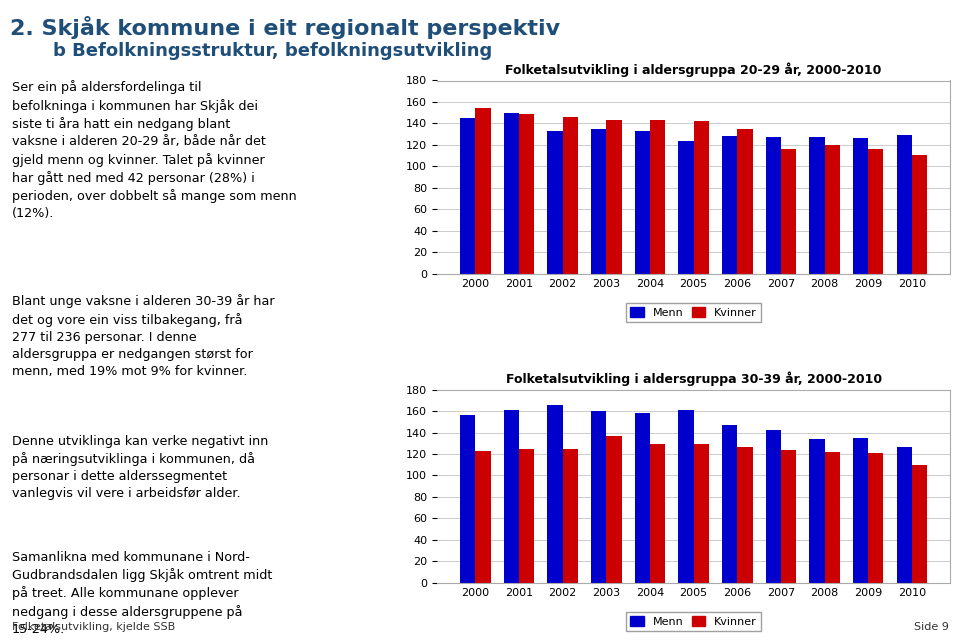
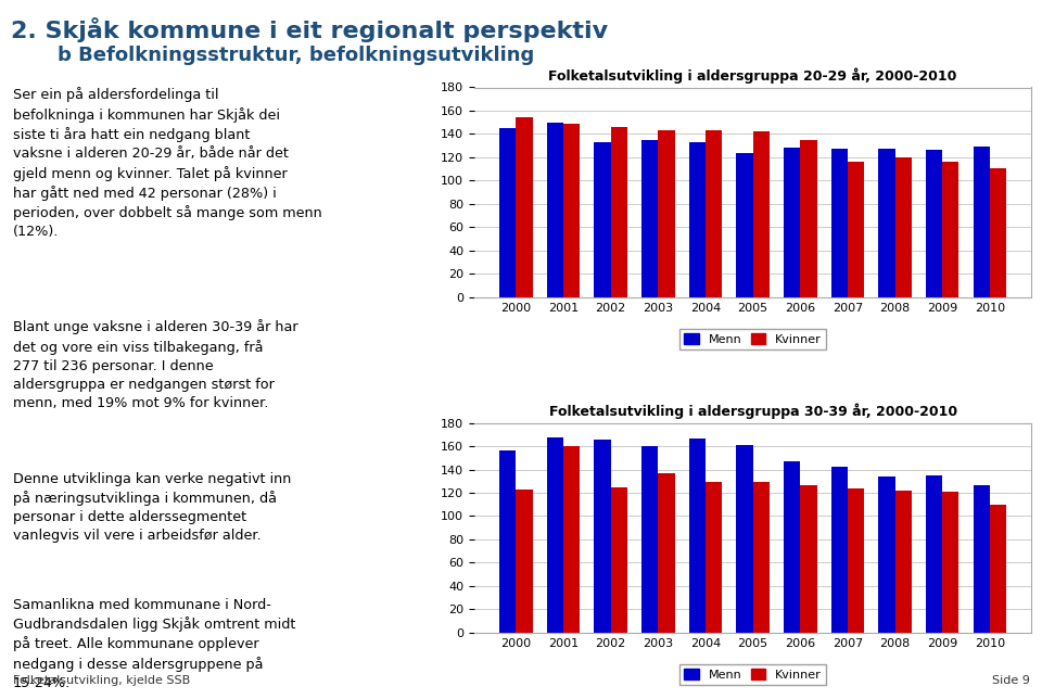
Folketalsutvikling i aldersgruppa 30-39 år, 2000-2010/Menn/2001: 161 -> 168
Folketalsutvikling i aldersgruppa 30-39 år, 2000-2010/Kvinner/2001: 125 -> 160
Folketalsutvikling i aldersgruppa 30-39 år, 2000-2010/Menn/2004: 158 -> 167
